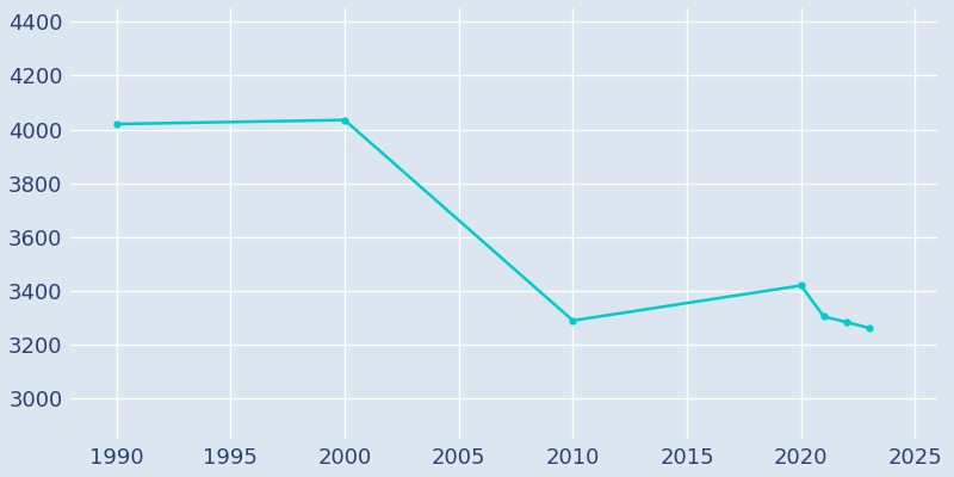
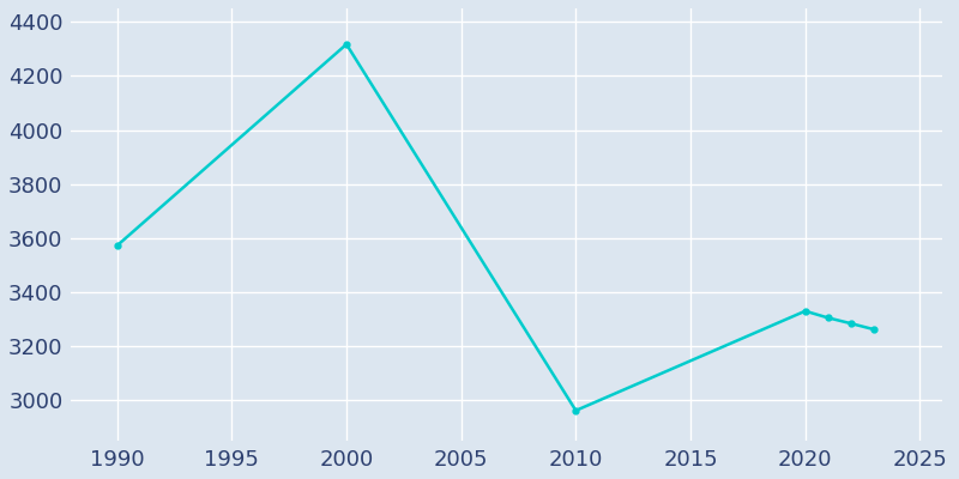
1990: 4020 -> 3572
2000: 4035 -> 4317
2010: 3290 -> 2962
2020: 3420 -> 3330
